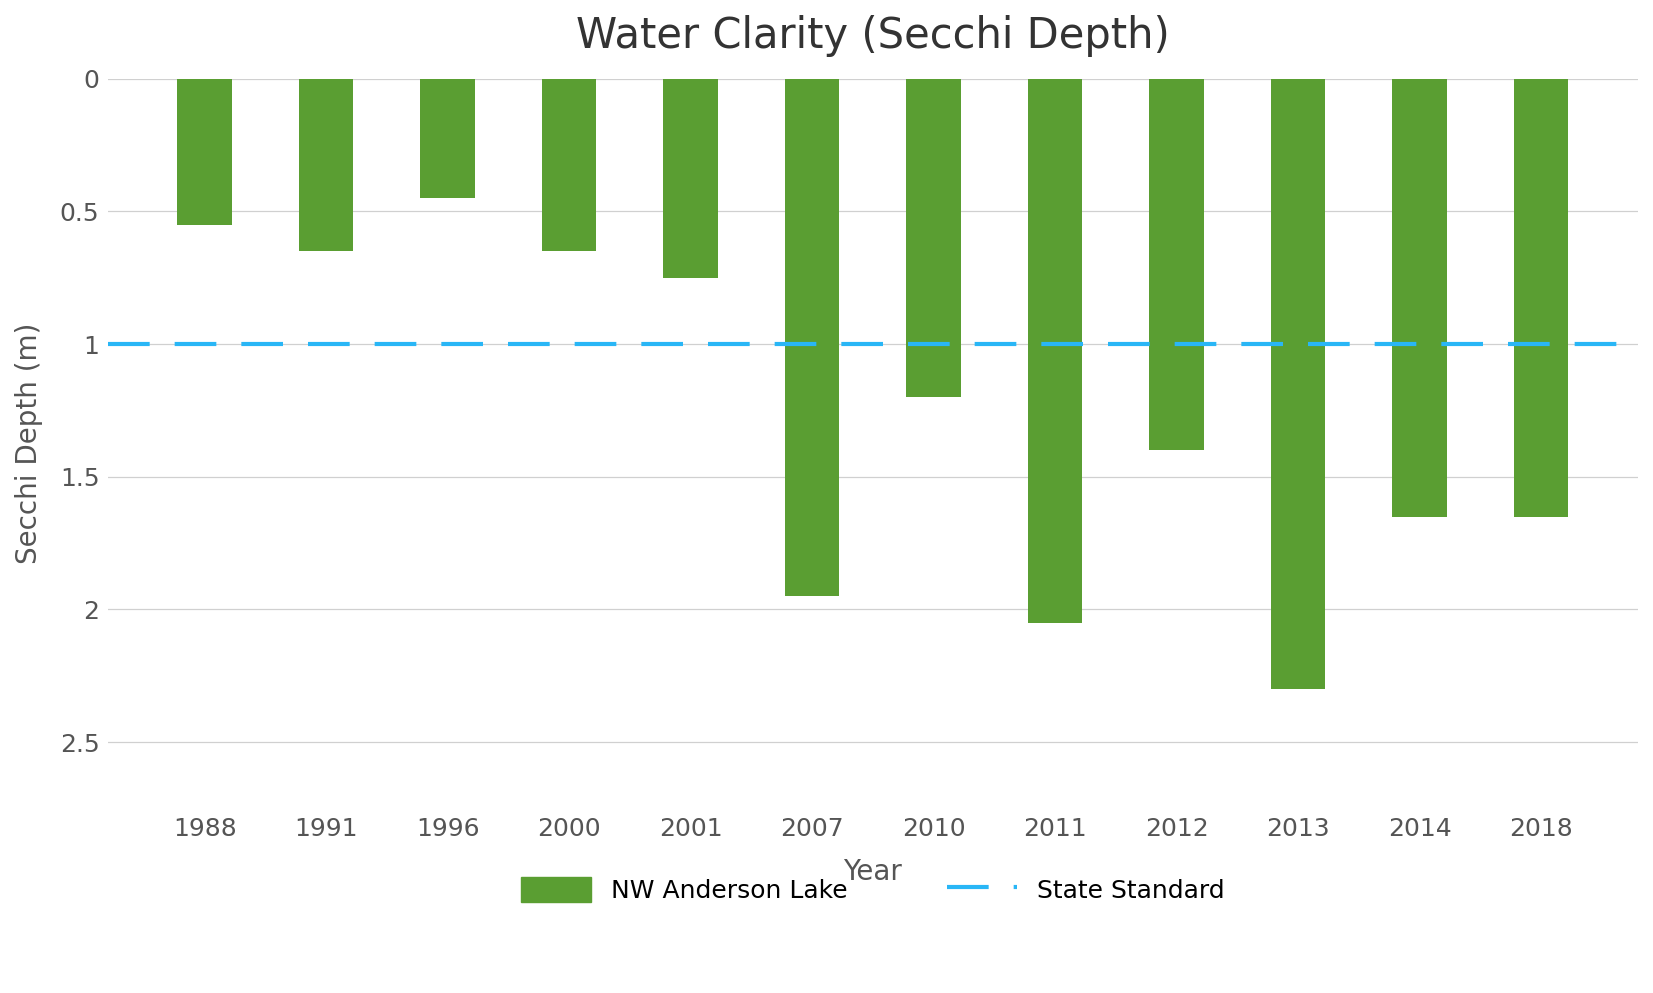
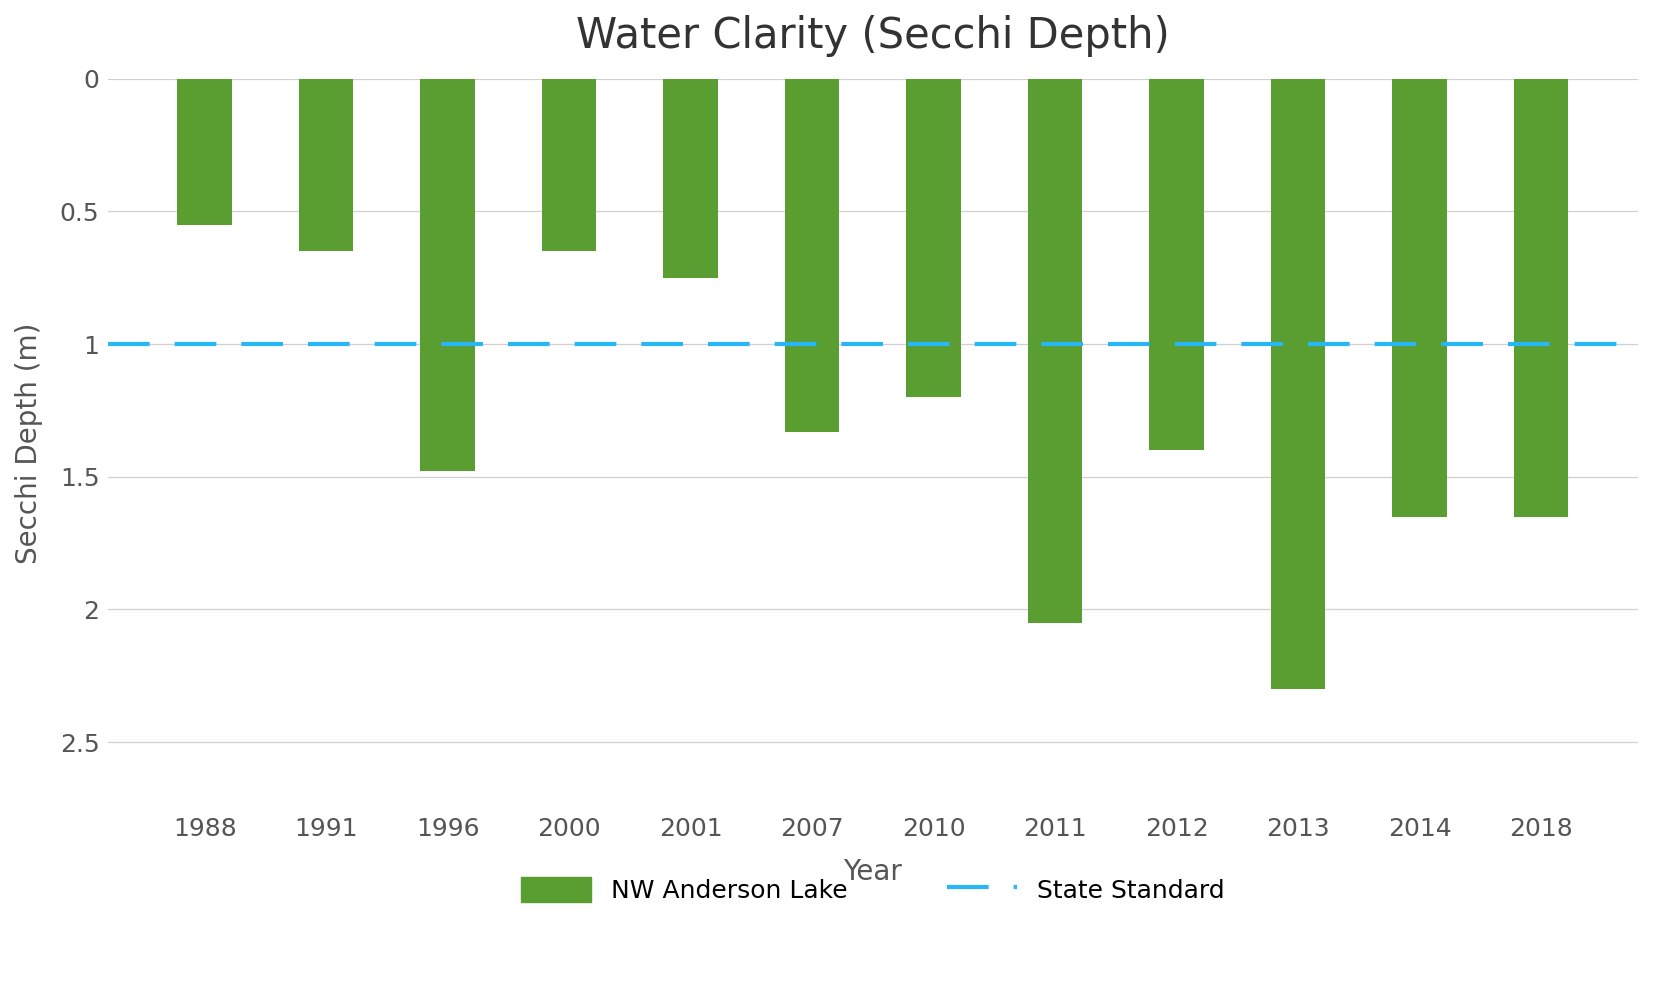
1996: 0.45 -> 1.48
2007: 1.95 -> 1.33
